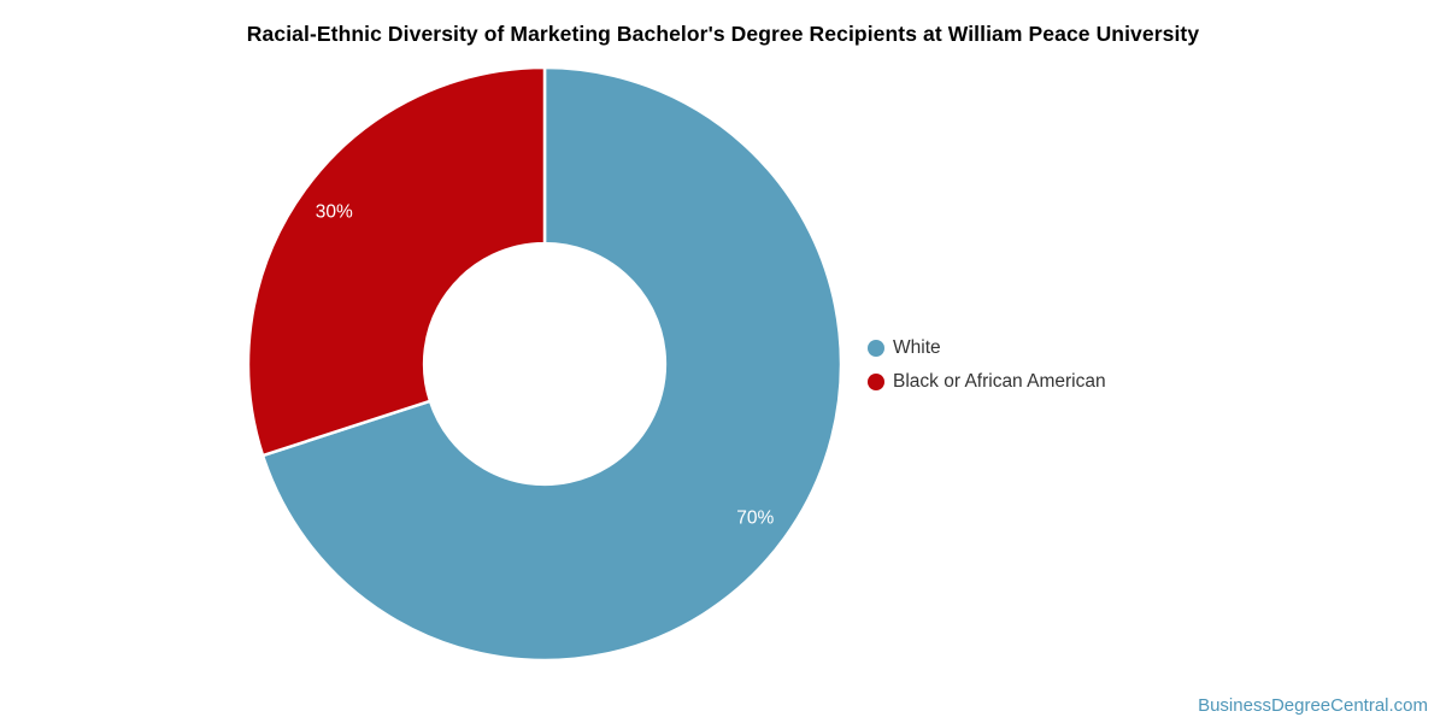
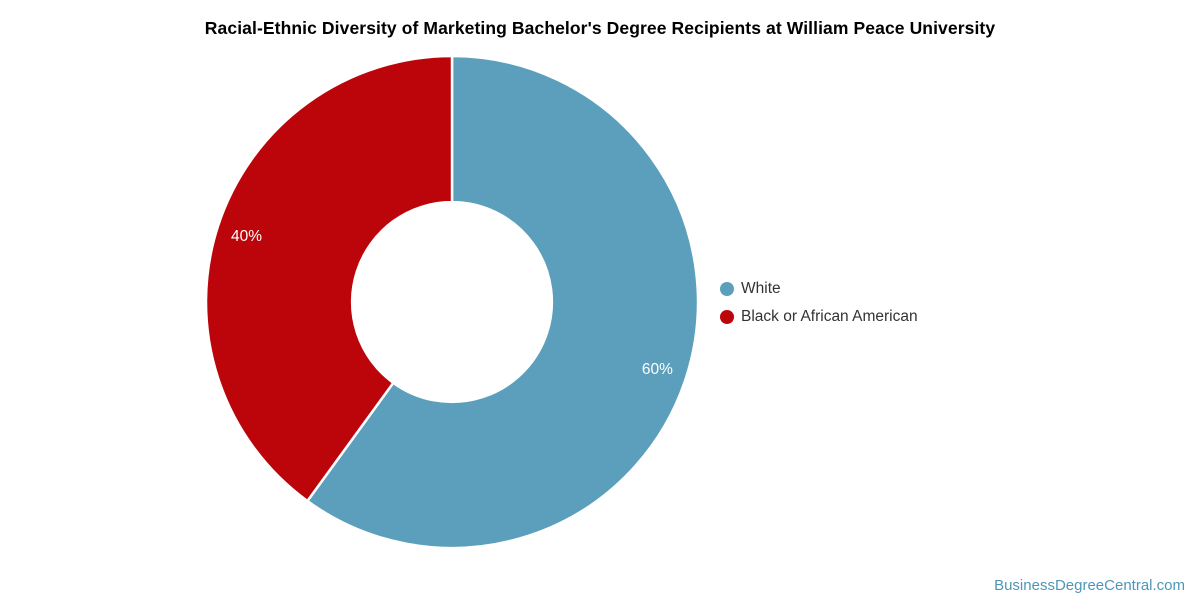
White: 70% -> 60%
Black or African American: 30% -> 40%
